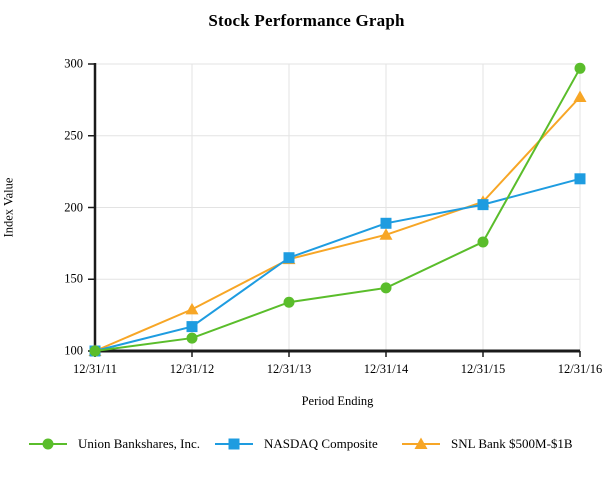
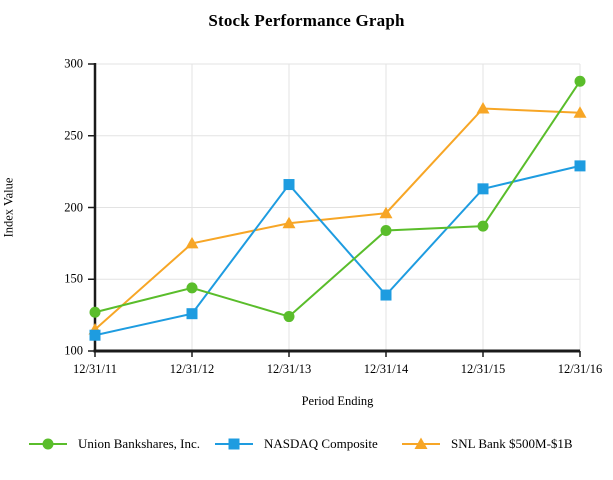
Union Bankshares, Inc./12/31/11: 100 -> 127
NASDAQ Composite/12/31/11: 100 -> 111
SNL Bank $500M-$1B/12/31/11: 100 -> 115
Union Bankshares, Inc./12/31/12: 109 -> 144
NASDAQ Composite/12/31/12: 117 -> 126
SNL Bank $500M-$1B/12/31/12: 129 -> 175
Union Bankshares, Inc./12/31/13: 134 -> 124
NASDAQ Composite/12/31/13: 165 -> 216
SNL Bank $500M-$1B/12/31/13: 164 -> 189
Union Bankshares, Inc./12/31/14: 144 -> 184
NASDAQ Composite/12/31/14: 189 -> 139
SNL Bank $500M-$1B/12/31/14: 181 -> 196
Union Bankshares, Inc./12/31/15: 176 -> 187
NASDAQ Composite/12/31/15: 202 -> 213
SNL Bank $500M-$1B/12/31/15: 204 -> 269
Union Bankshares, Inc./12/31/16: 297 -> 288
NASDAQ Composite/12/31/16: 220 -> 229
SNL Bank $500M-$1B/12/31/16: 277 -> 266
